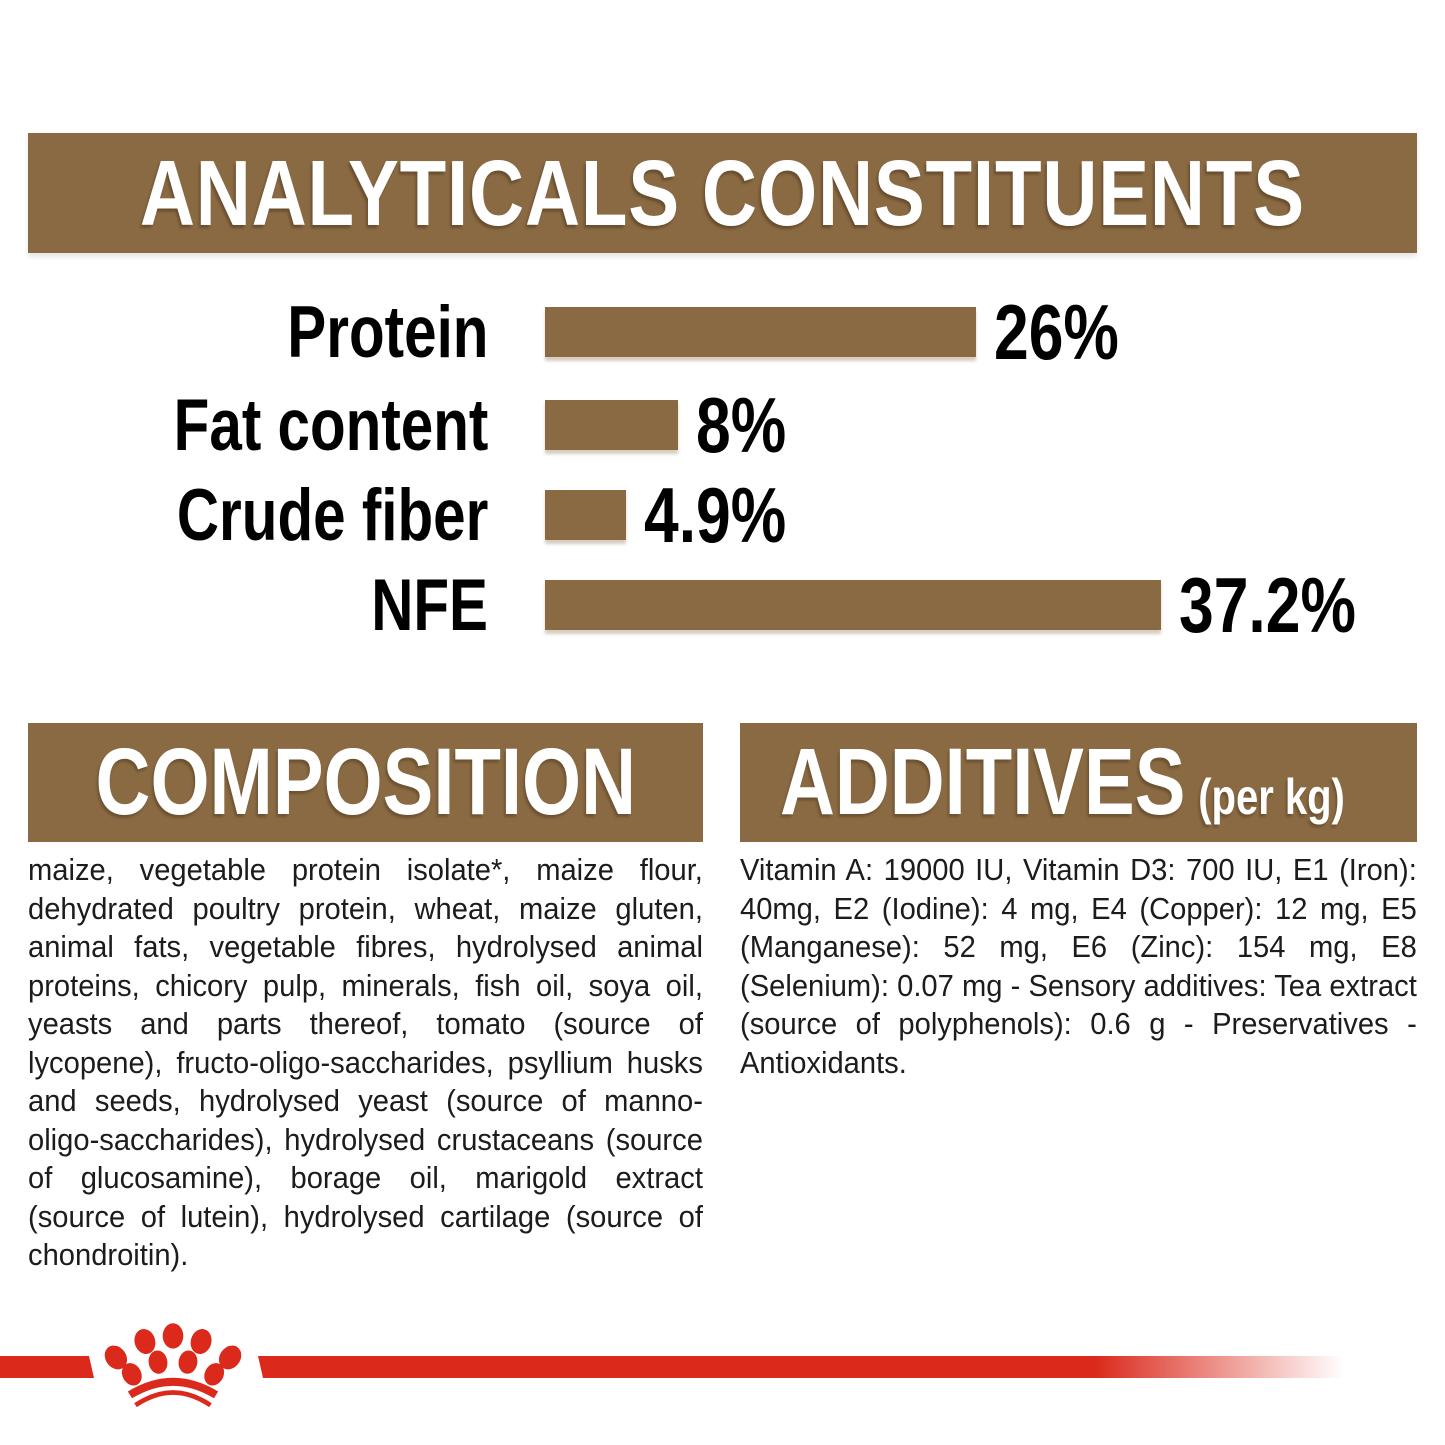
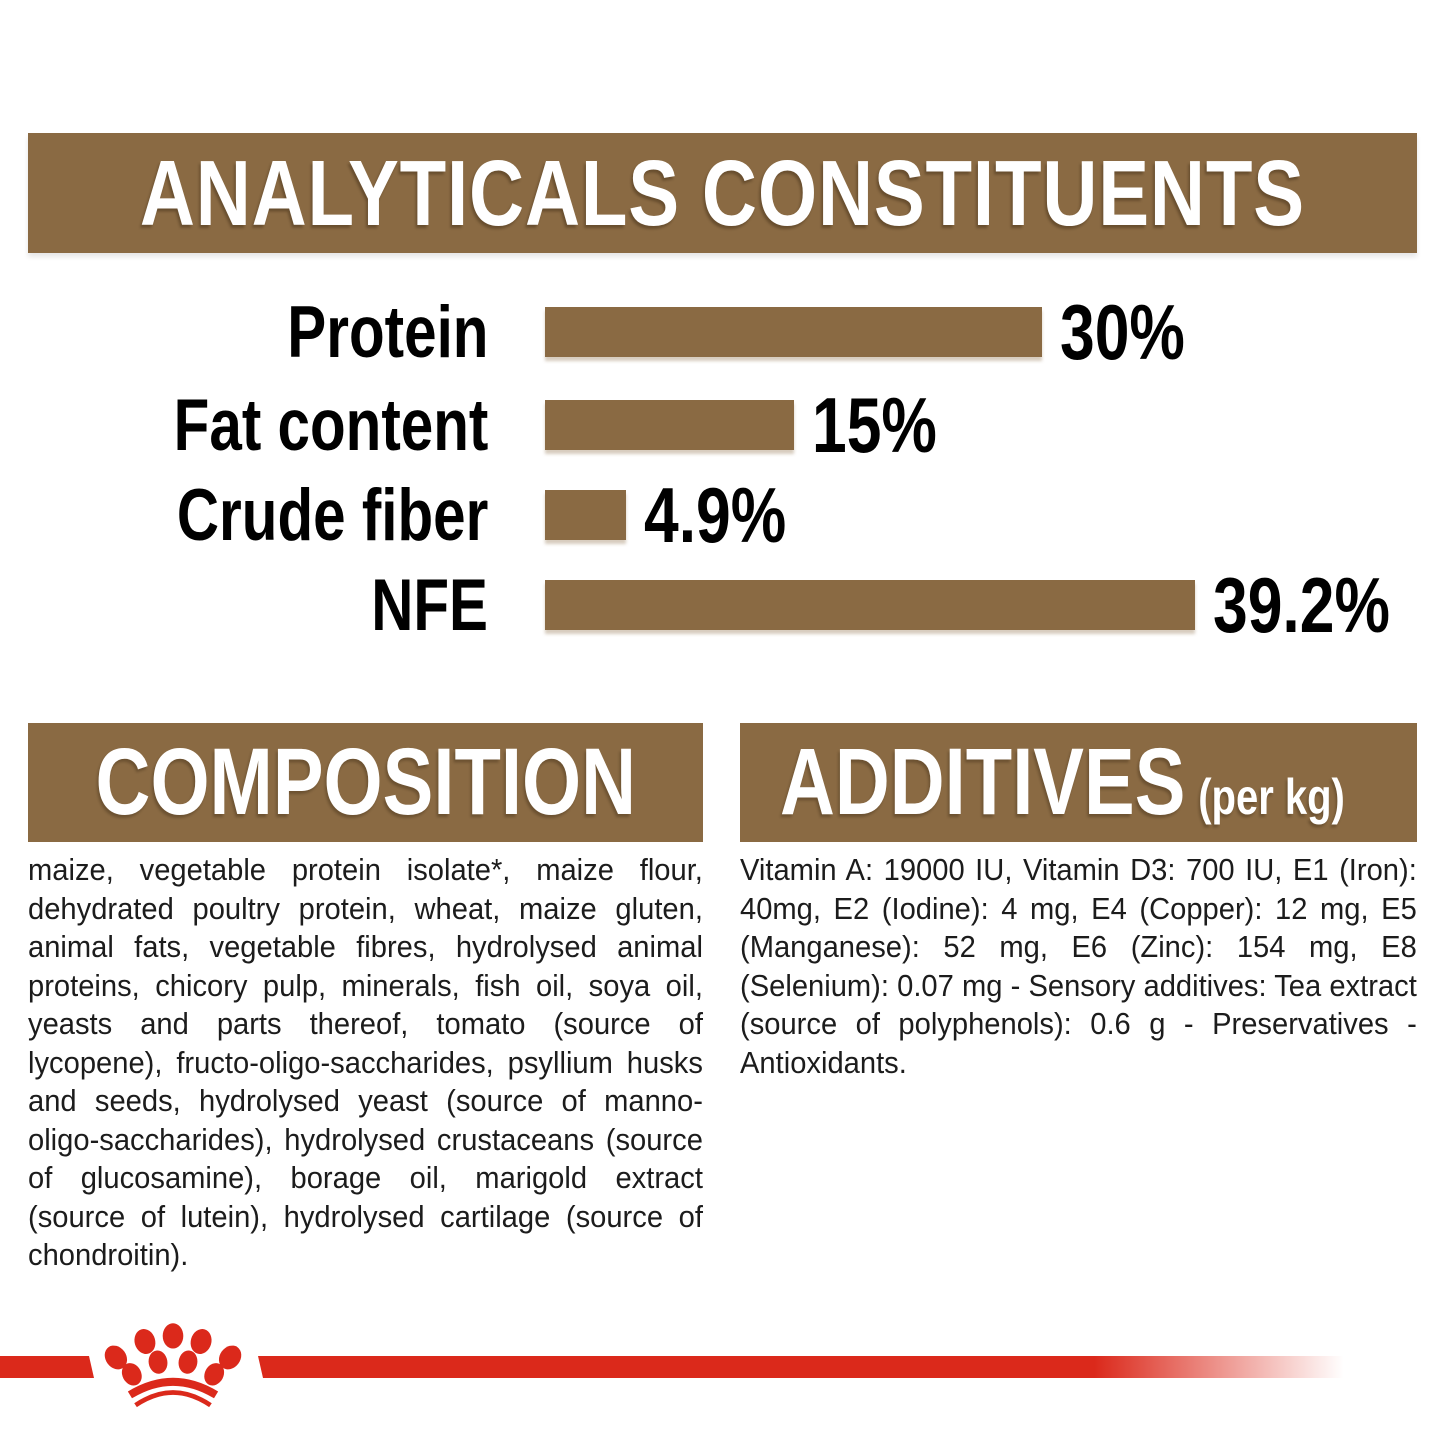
Protein: 26% -> 30%
Fat content: 8% -> 15%
NFE: 37.2% -> 39.2%
